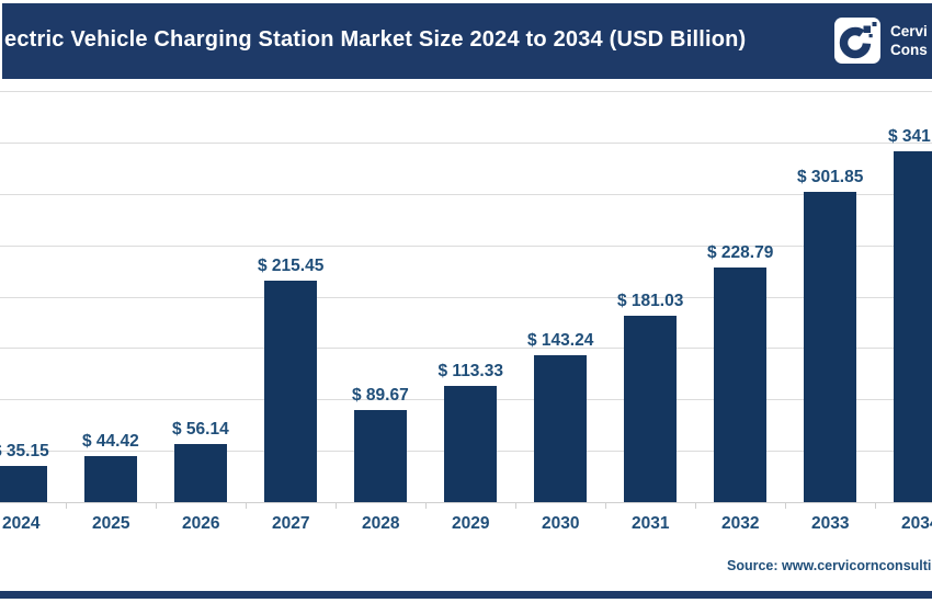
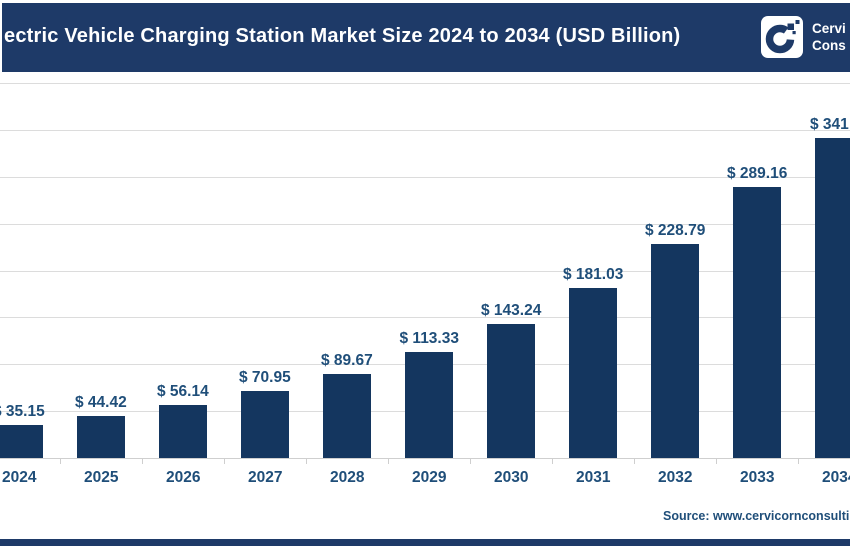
2027: 215.45 -> 70.95
2033: 301.85 -> 289.16
